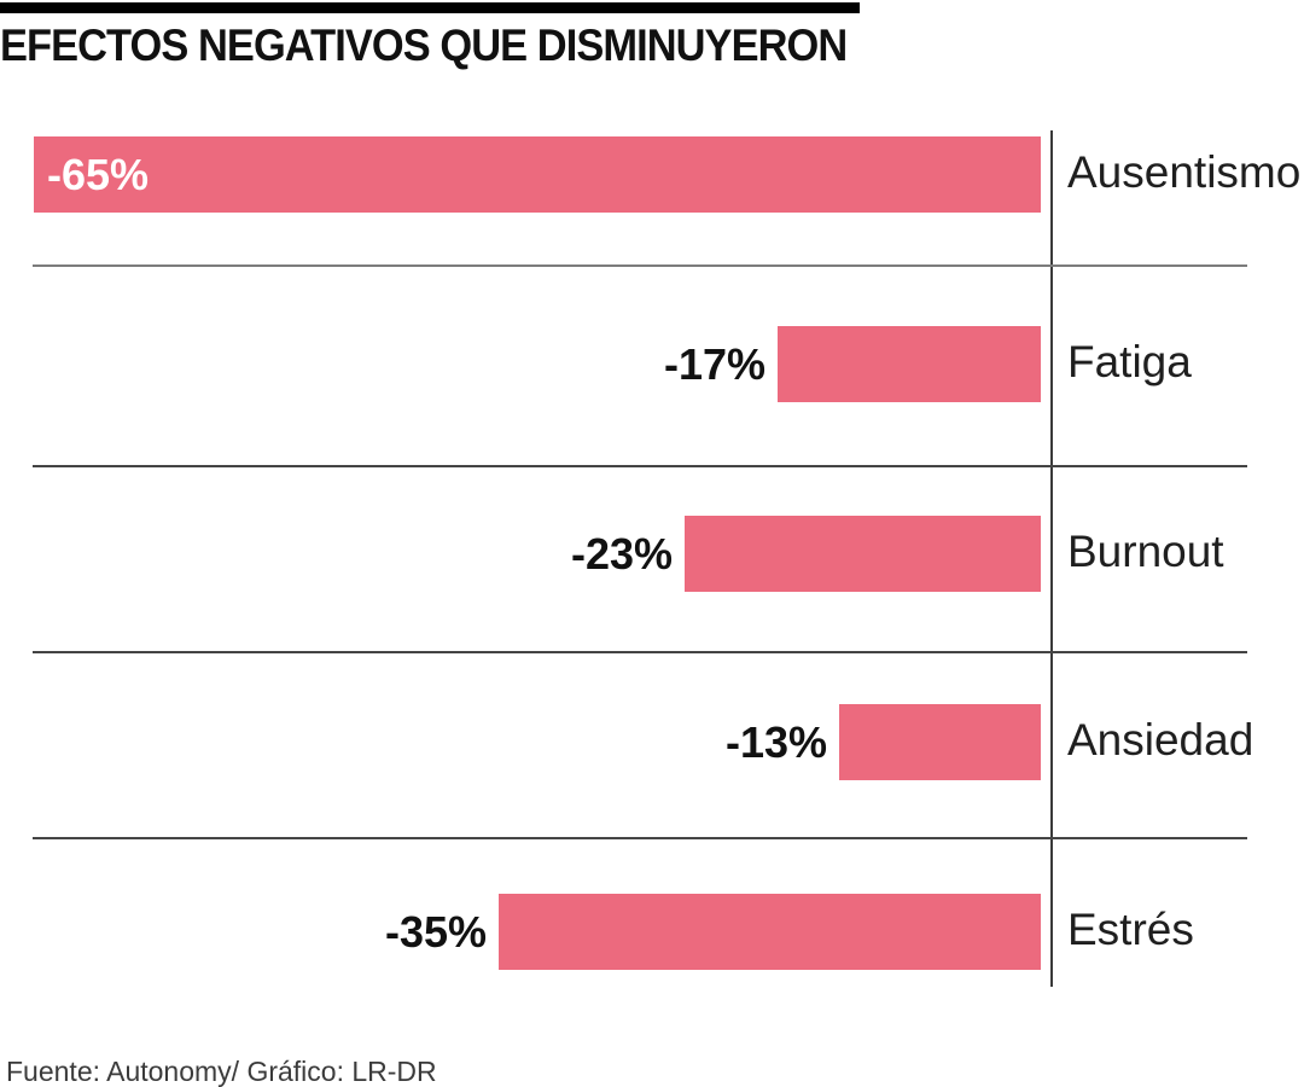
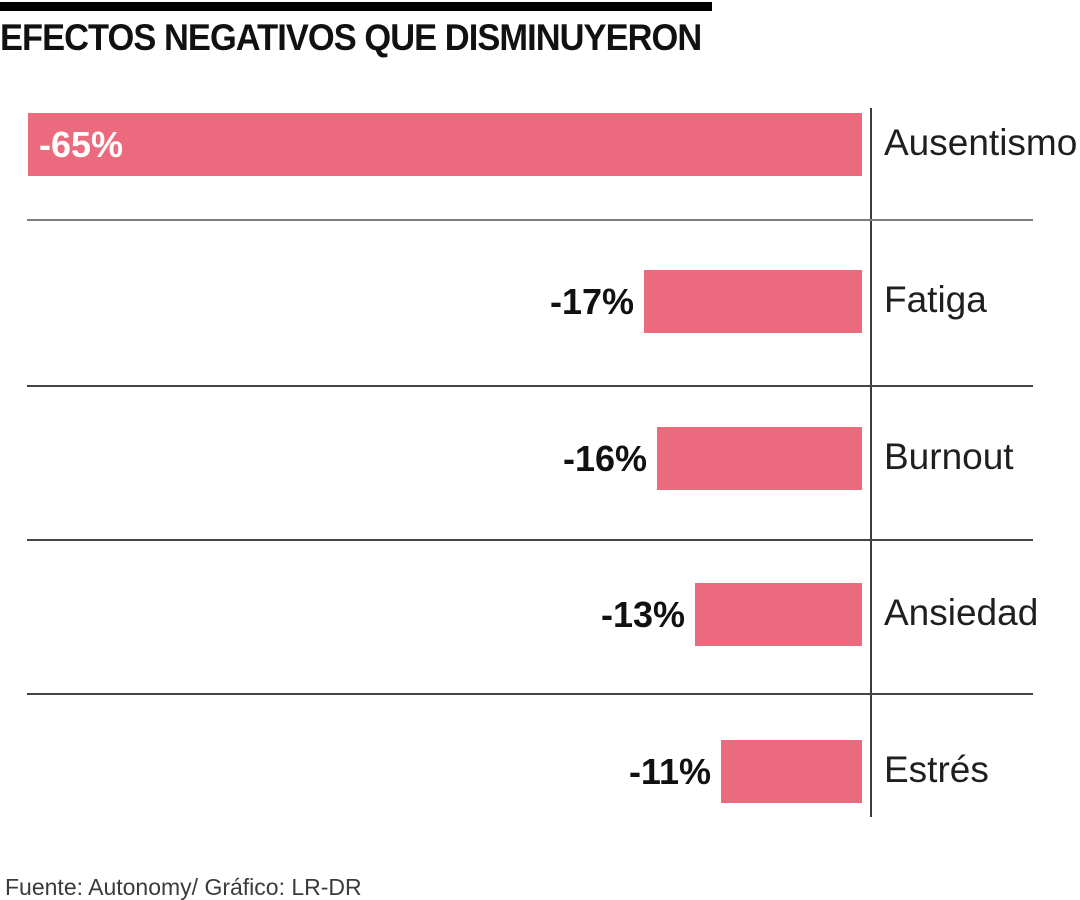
Burnout: -23% -> -16%
Estrés: -35% -> -11%
